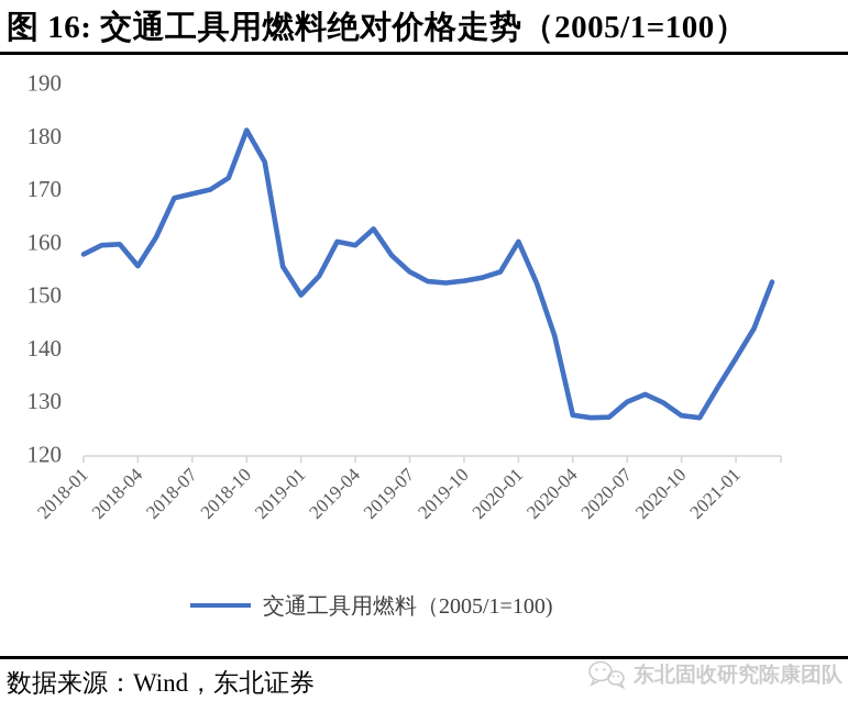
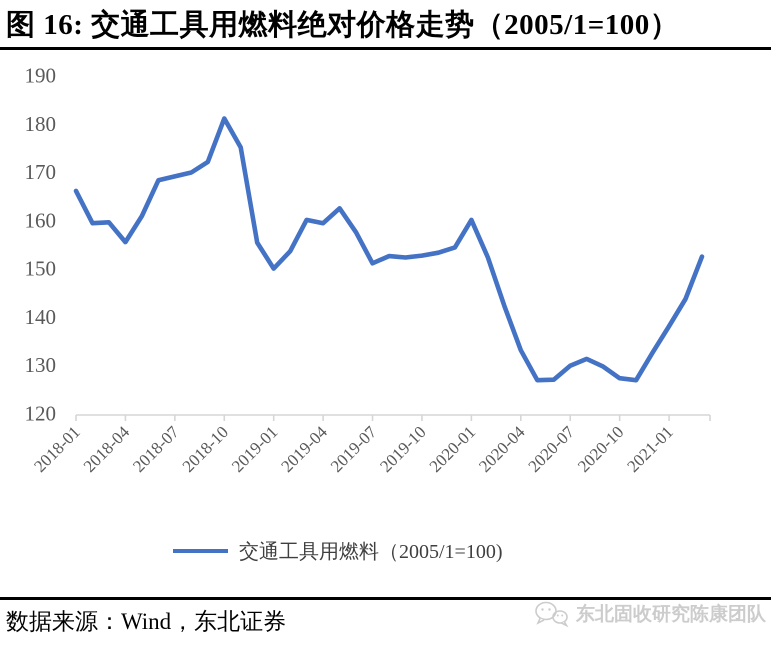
2018-01: 158 -> 166
2019-07: 154 -> 151
2020-04: 127 -> 133
